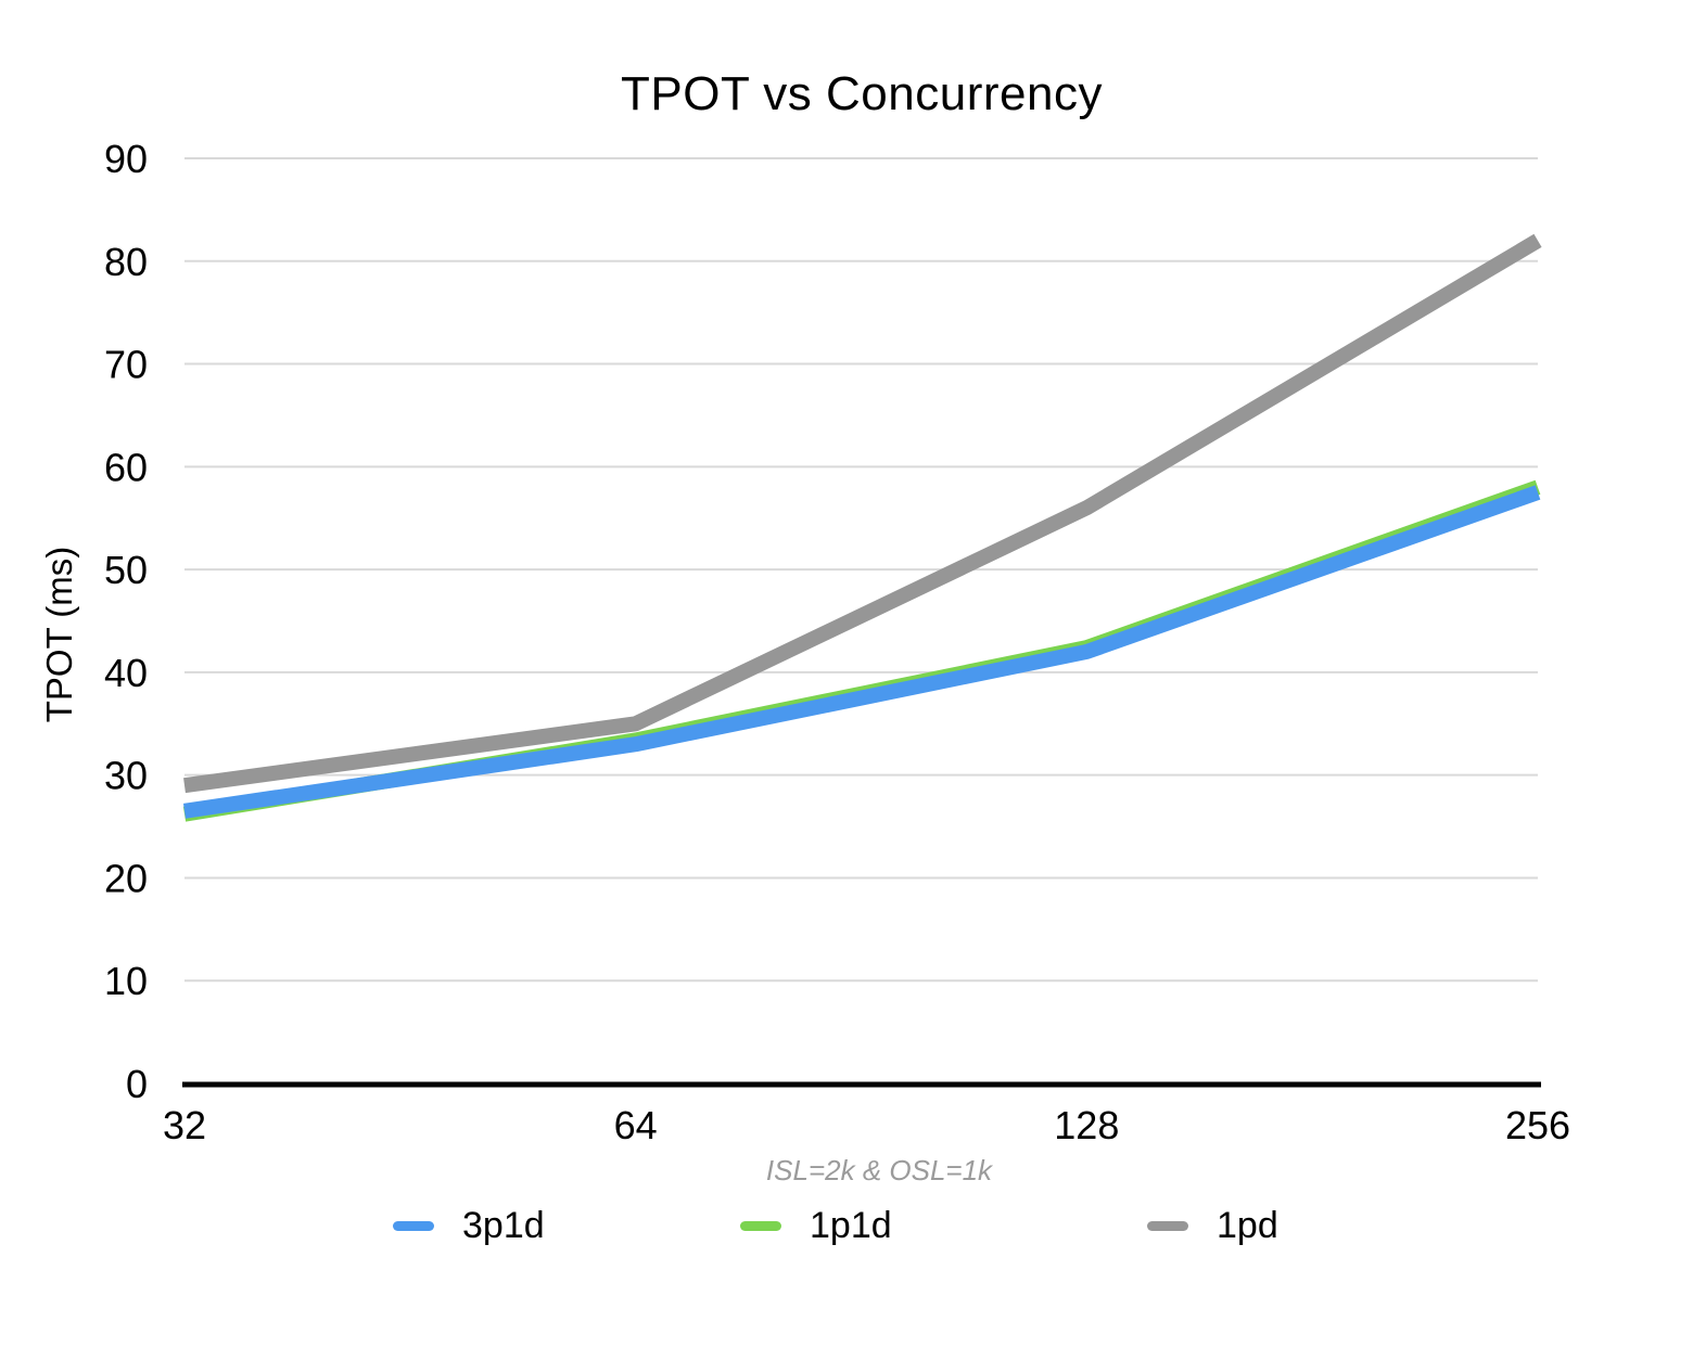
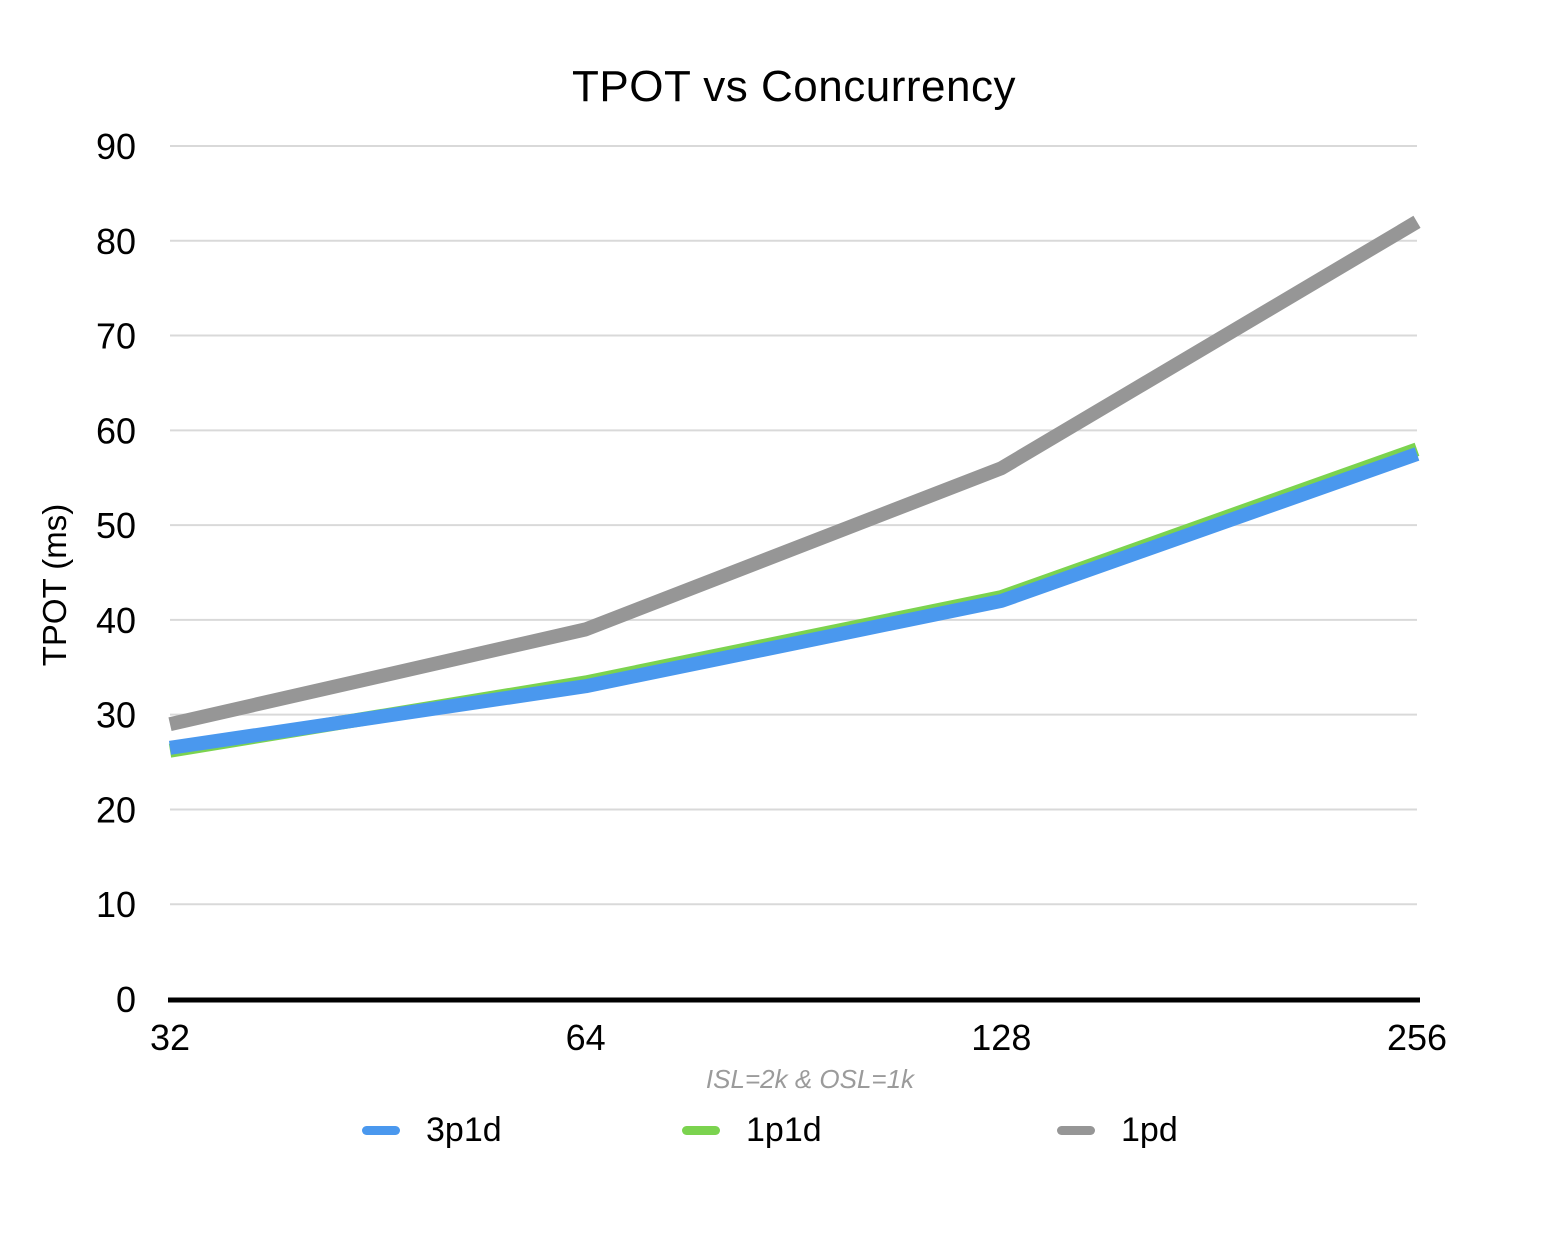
1pd/64: 35 -> 39
